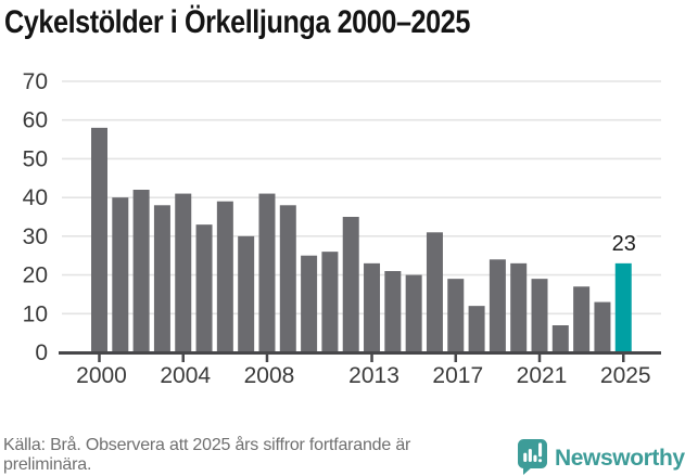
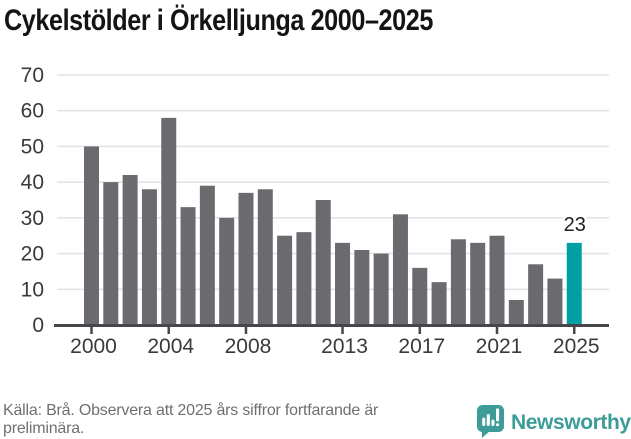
2000: 58 -> 50
2004: 41 -> 58
2008: 41 -> 37
2017: 19 -> 16
2021: 19 -> 25
